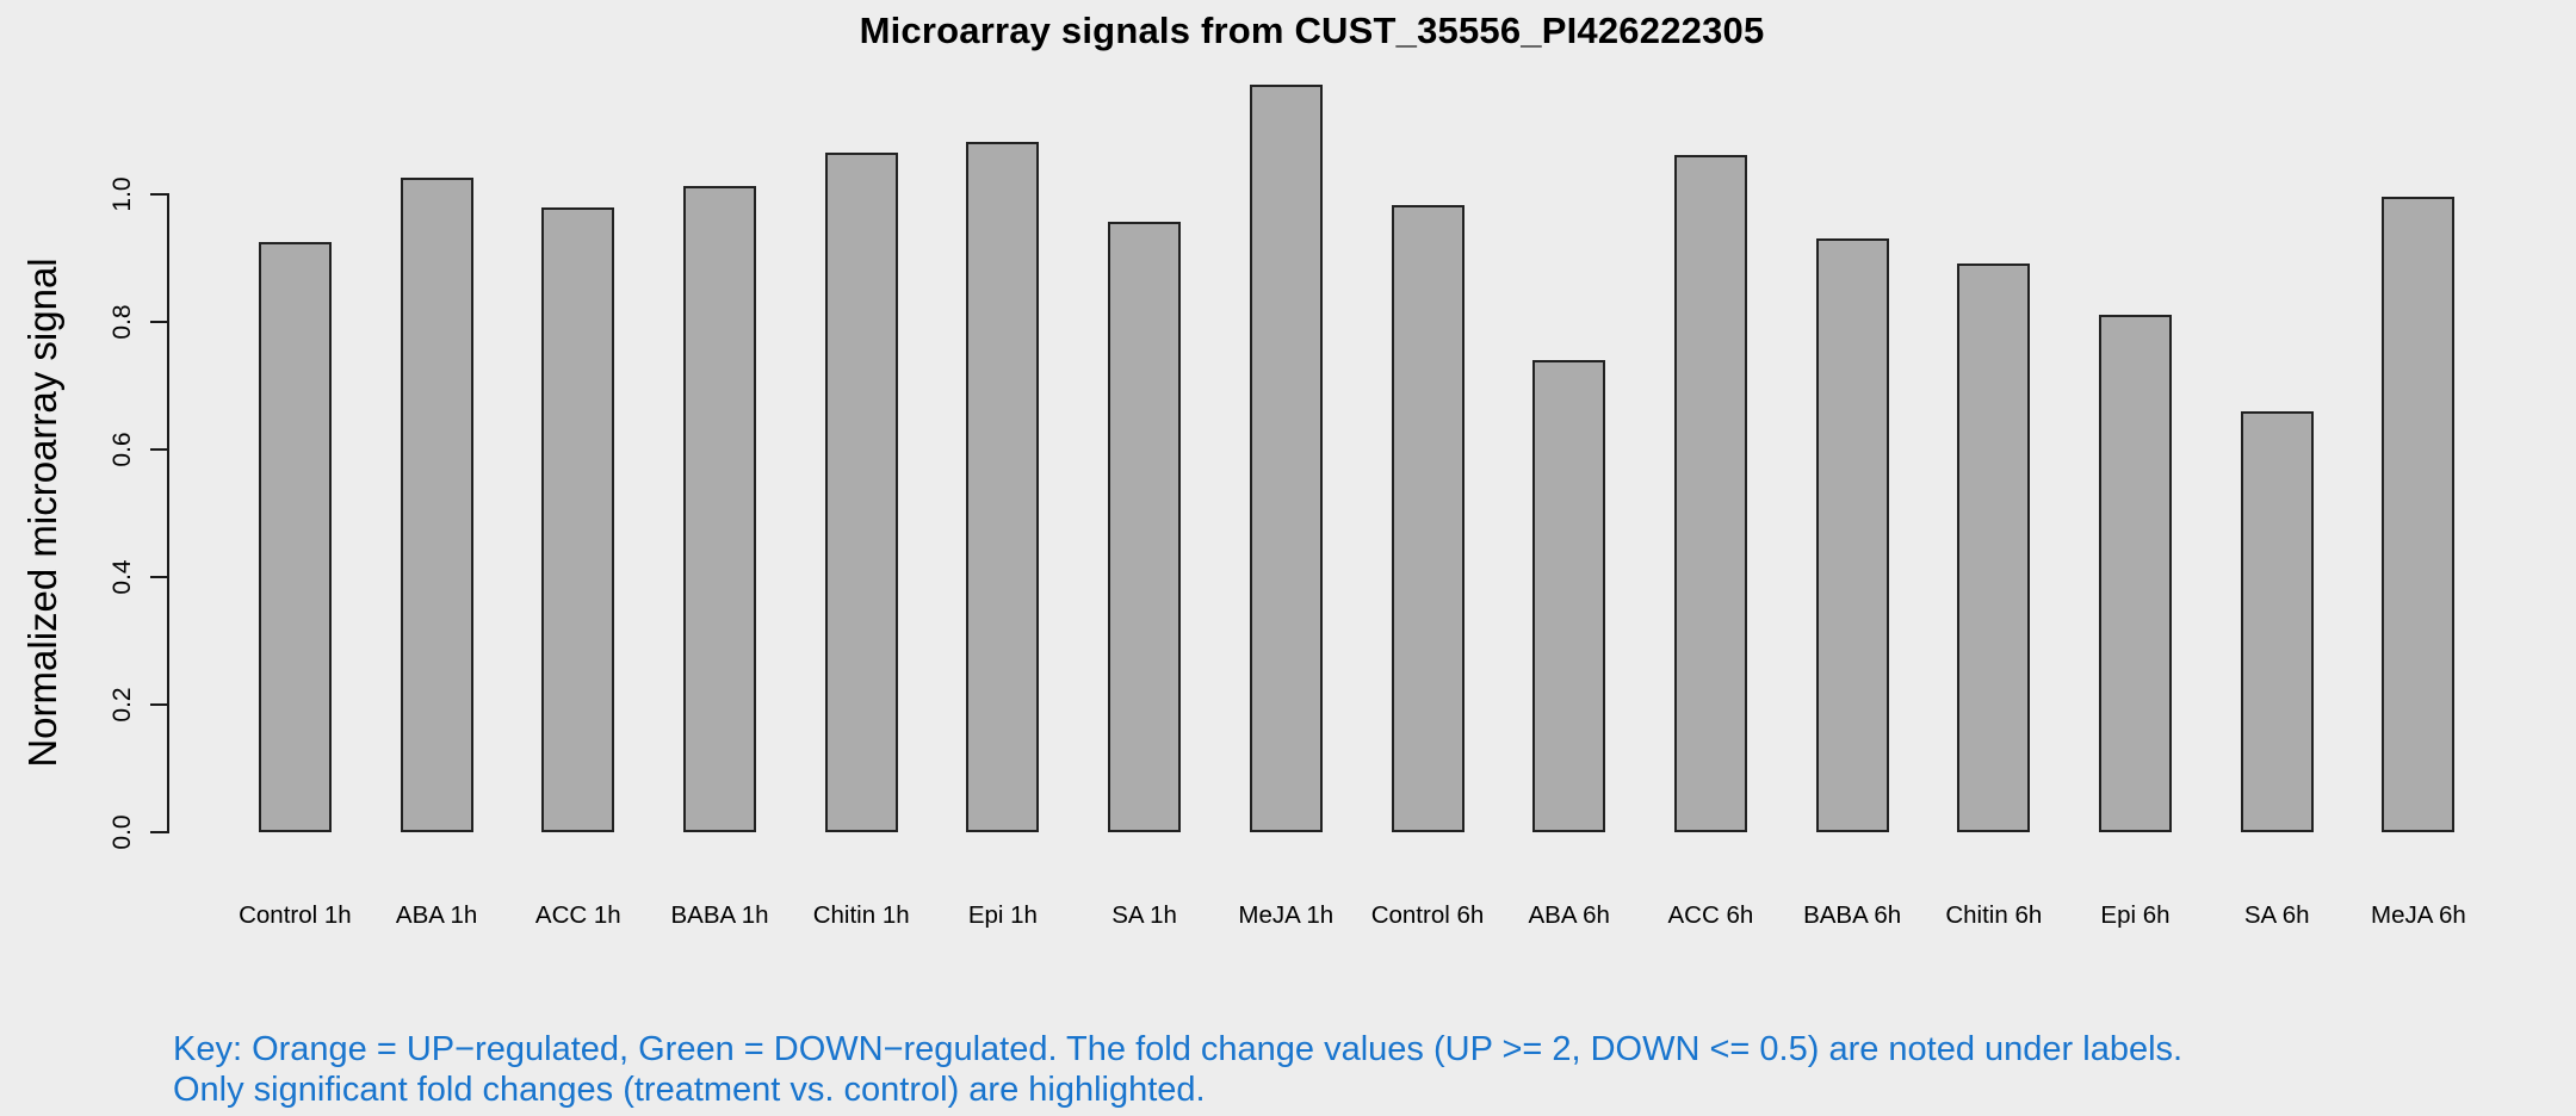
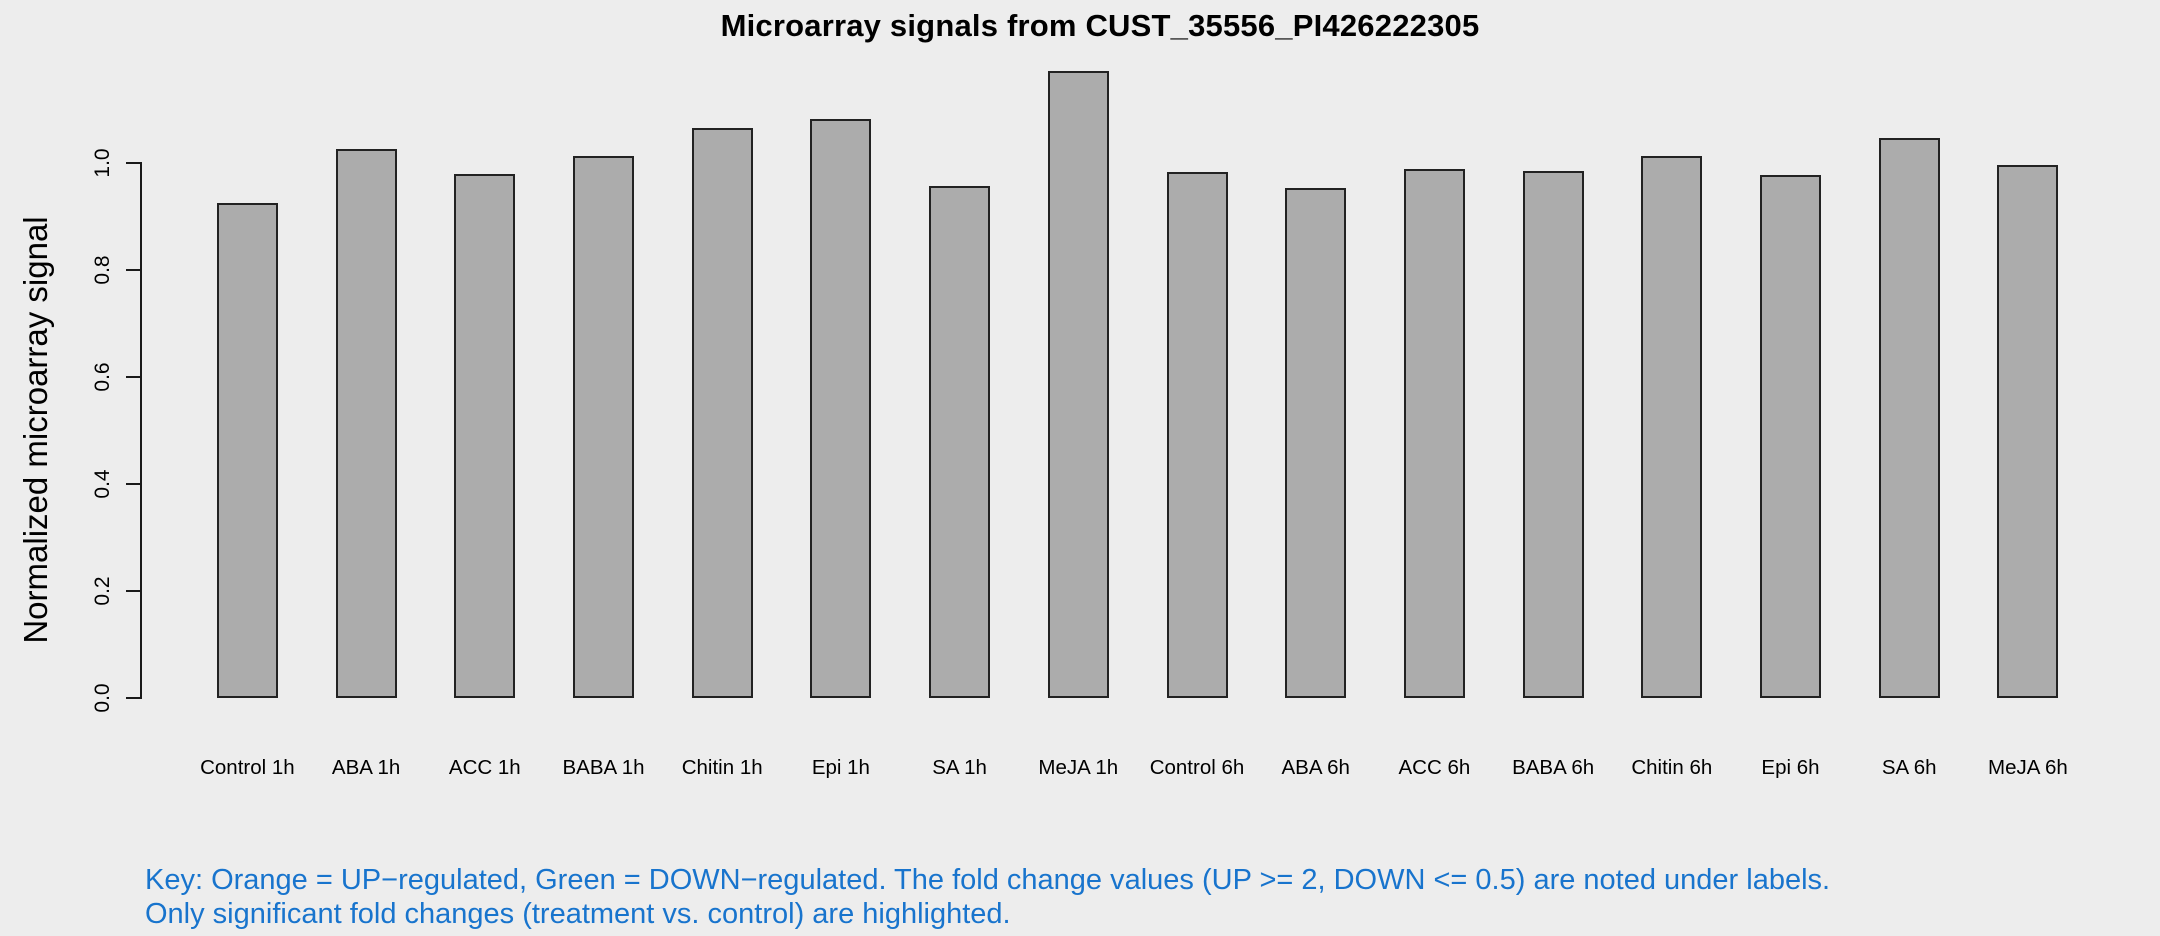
ABA 6h: 0.74 -> 0.95
ACC 6h: 1.06 -> 0.99
BABA 6h: 0.93 -> 0.98
Chitin 6h: 0.89 -> 1.01
Epi 6h: 0.81 -> 0.98
SA 6h: 0.66 -> 1.04
